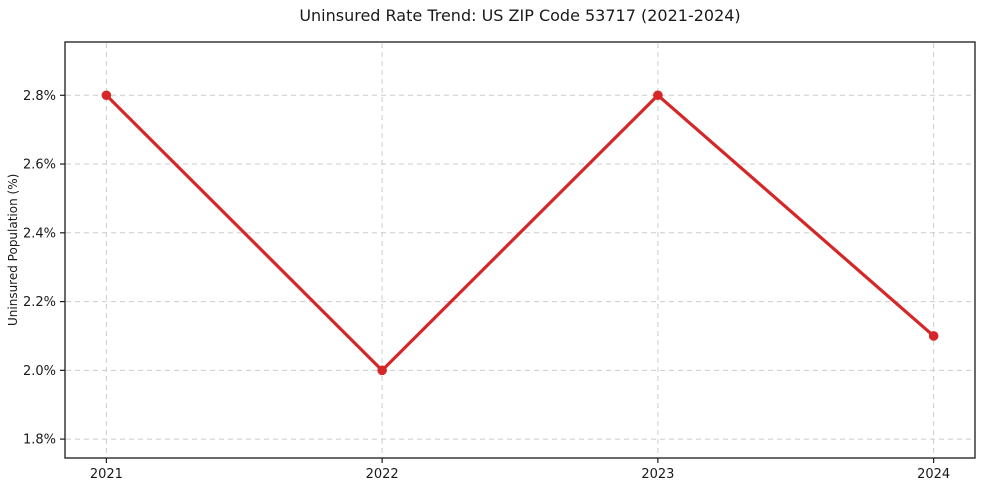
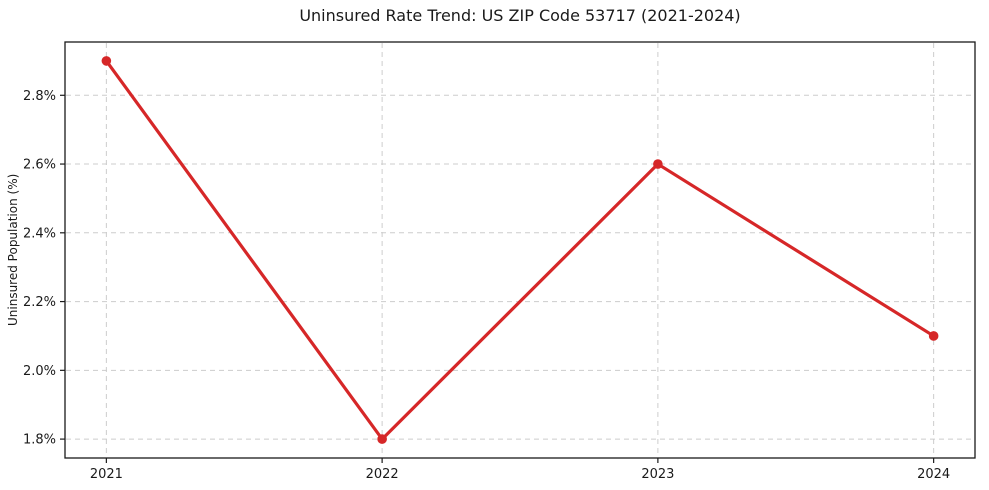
2021: 2.8% -> 2.9%
2022: 2.0% -> 1.8%
2023: 2.8% -> 2.6%
